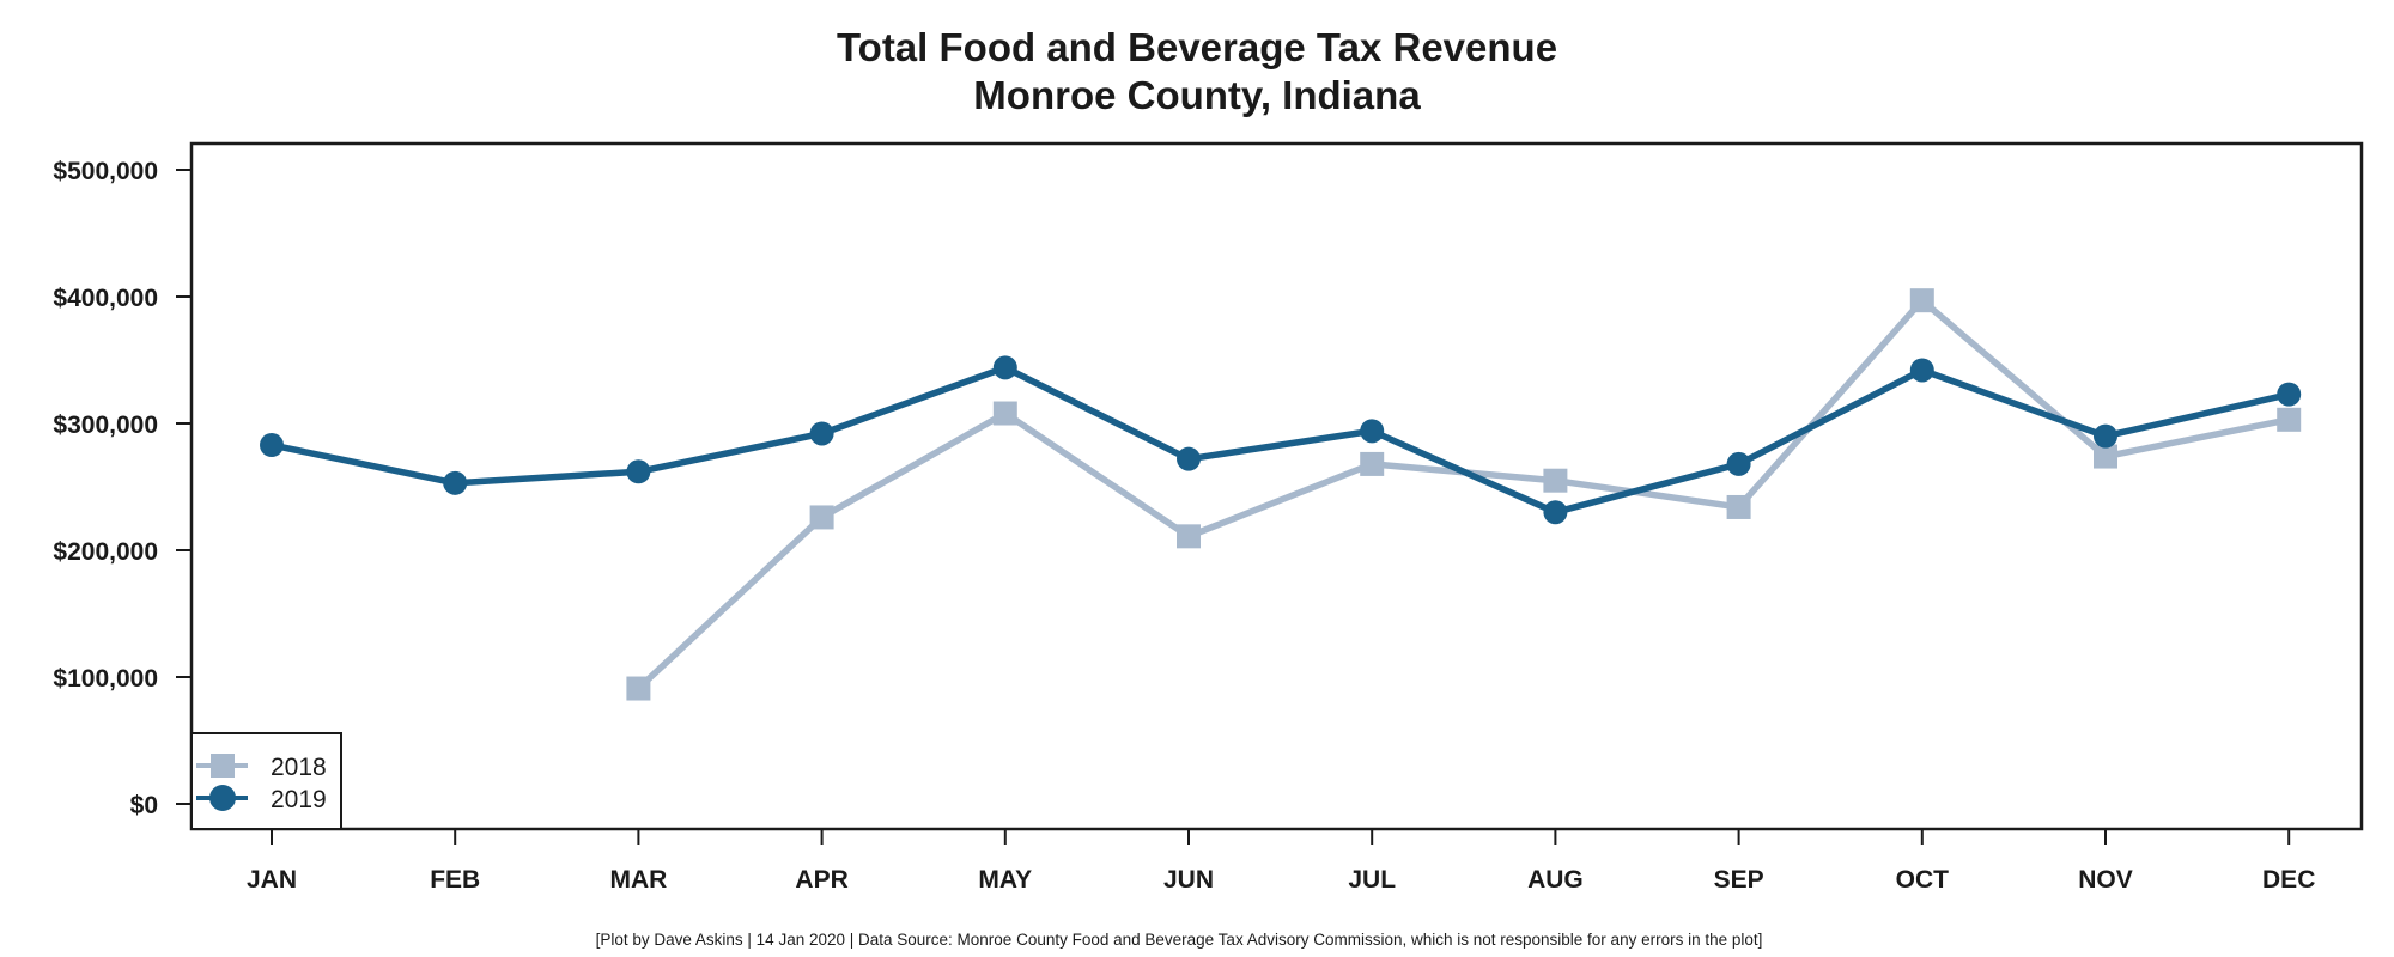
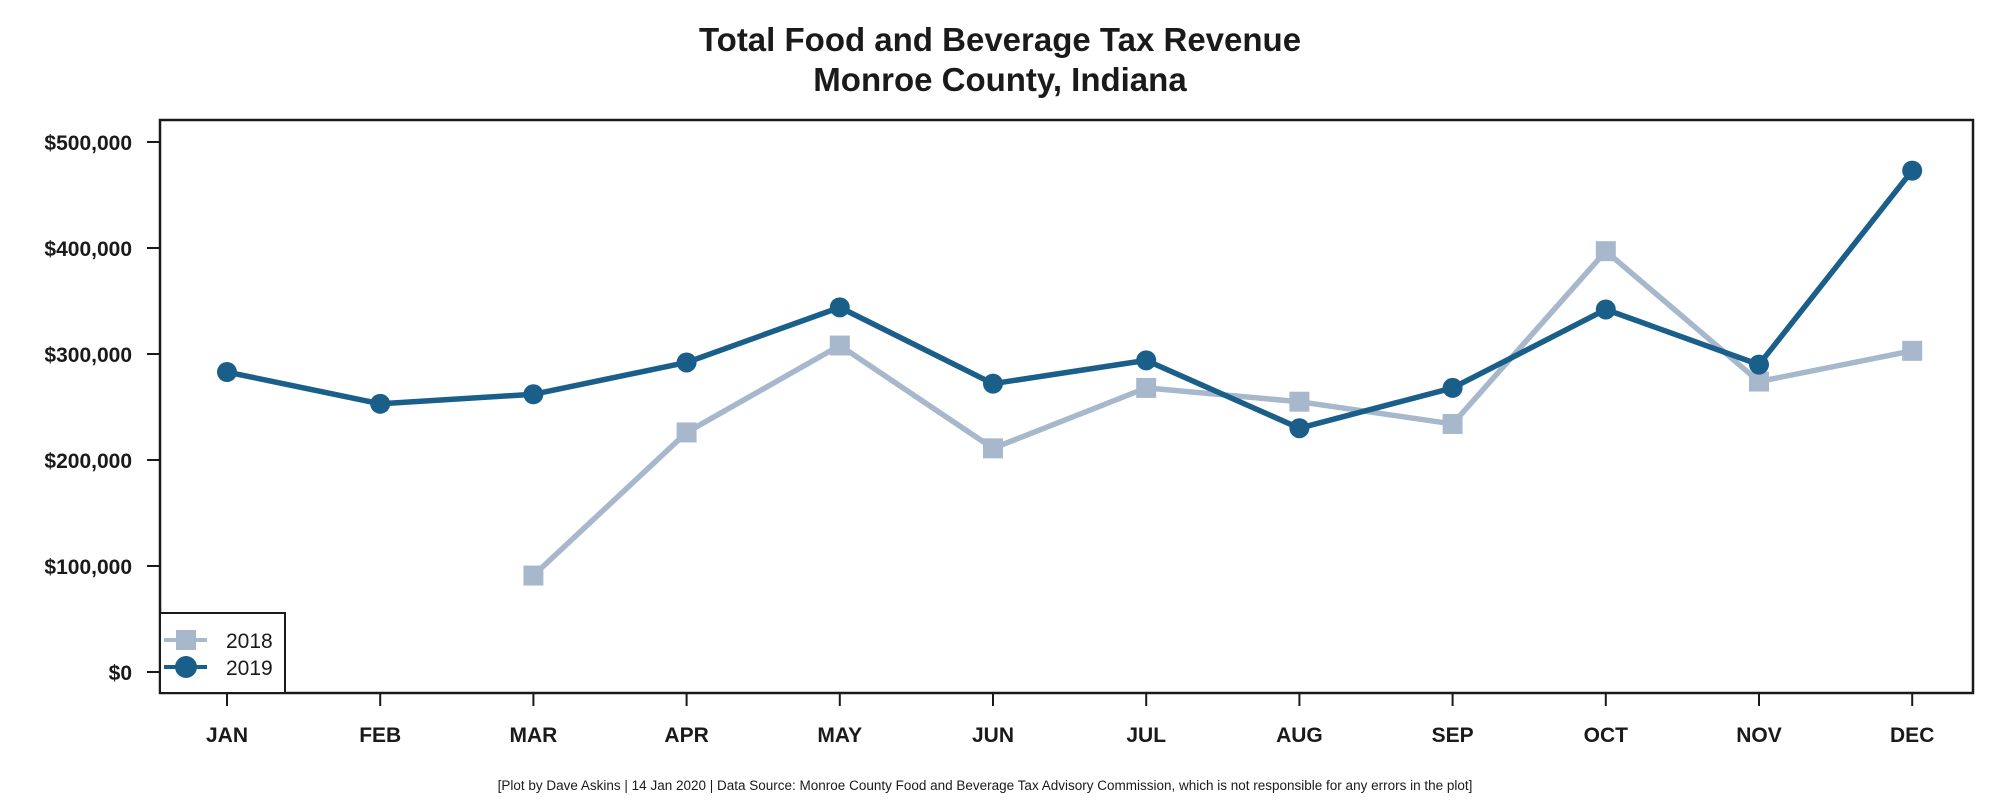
2019/DEC: $323000 -> $473000
